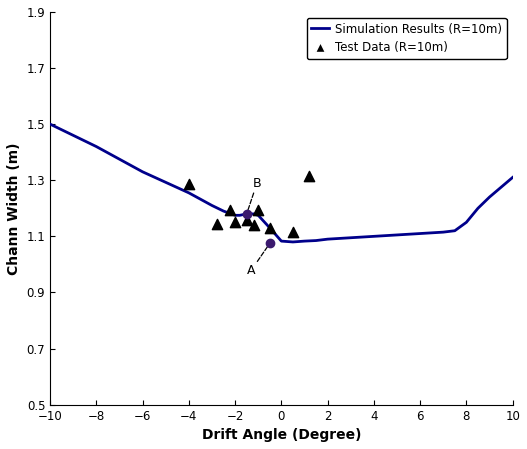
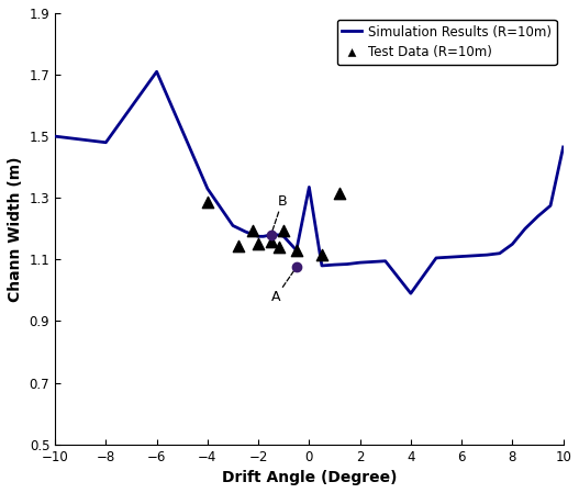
Simulation Results (R=10m)/−8: 1.420 -> 1.480
Simulation Results (R=10m)/−6: 1.330 -> 1.710
Simulation Results (R=10m)/−4: 1.255 -> 1.330
Simulation Results (R=10m)/0: 1.083 -> 1.335
Simulation Results (R=10m)/4: 1.100 -> 0.990
Simulation Results (R=10m)/10: 1.310 -> 1.465
